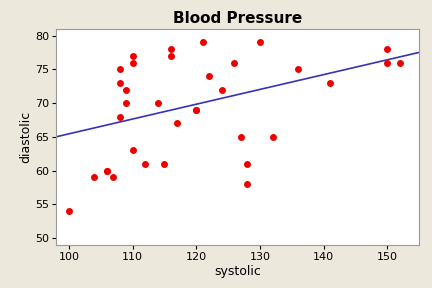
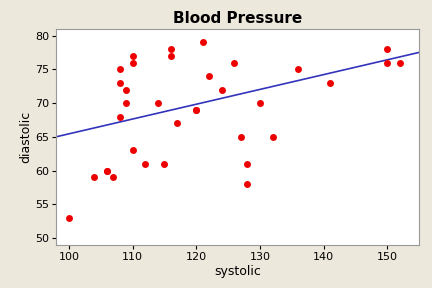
100: 54 -> 53
130: 79 -> 70
